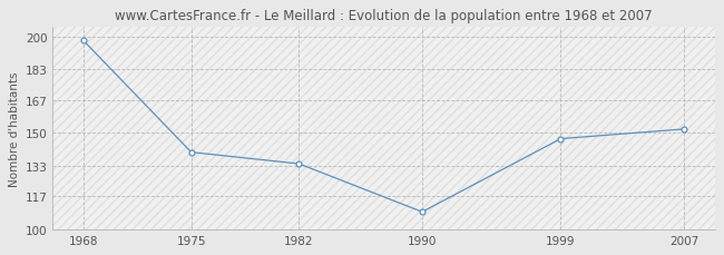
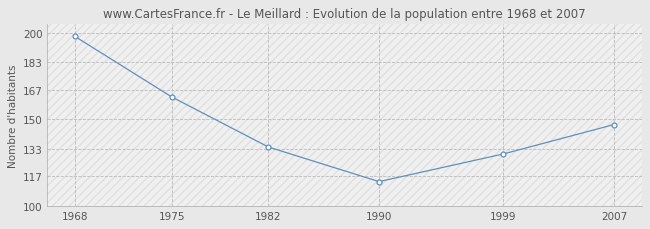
1975: 140 -> 163
1990: 109 -> 114
1999: 147 -> 130
2007: 152 -> 147
